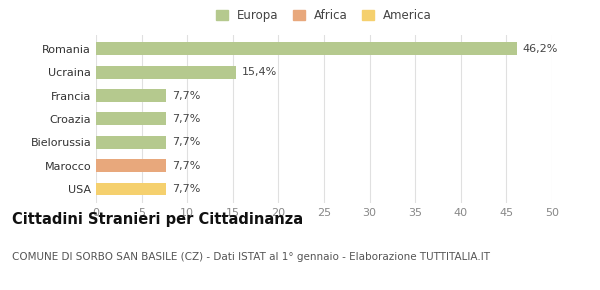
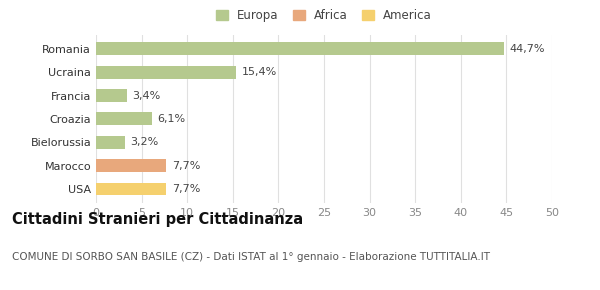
Romania: 46,2% -> 44,7%
Francia: 7,7% -> 3,4%
Croazia: 7,7% -> 6,1%
Bielorussia: 7,7% -> 3,2%
